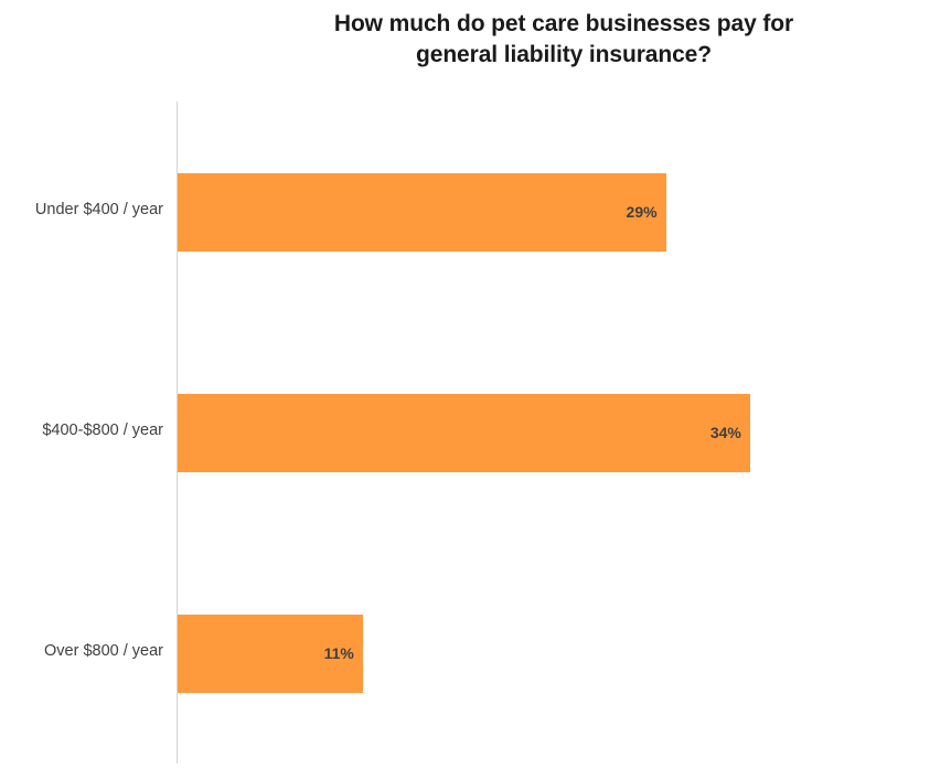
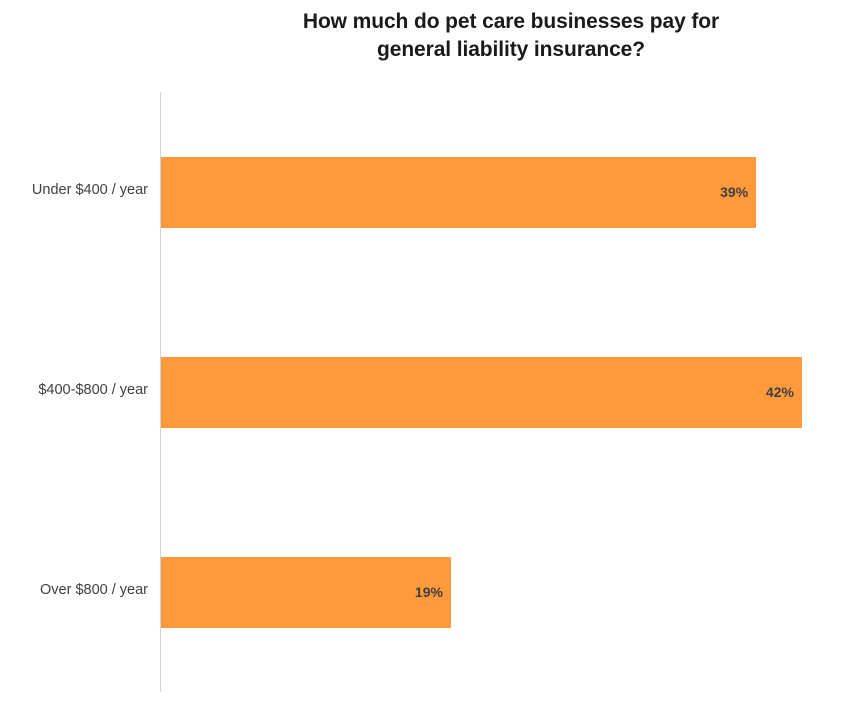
Under $400 / year: 29% -> 39%
$400-$800 / year: 34% -> 42%
Over $800 / year: 11% -> 19%
